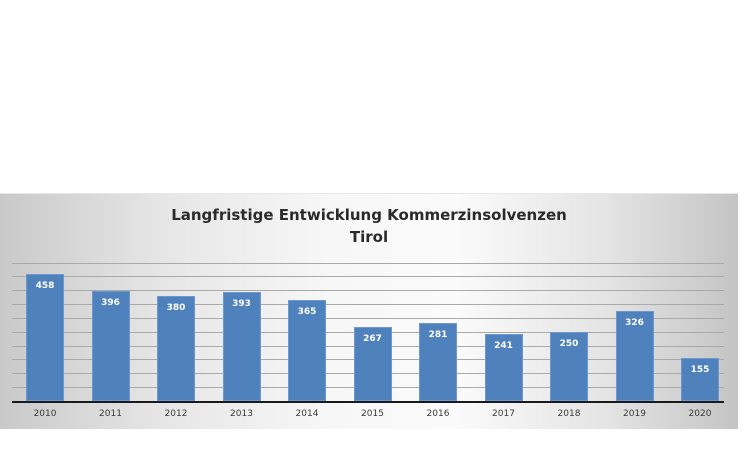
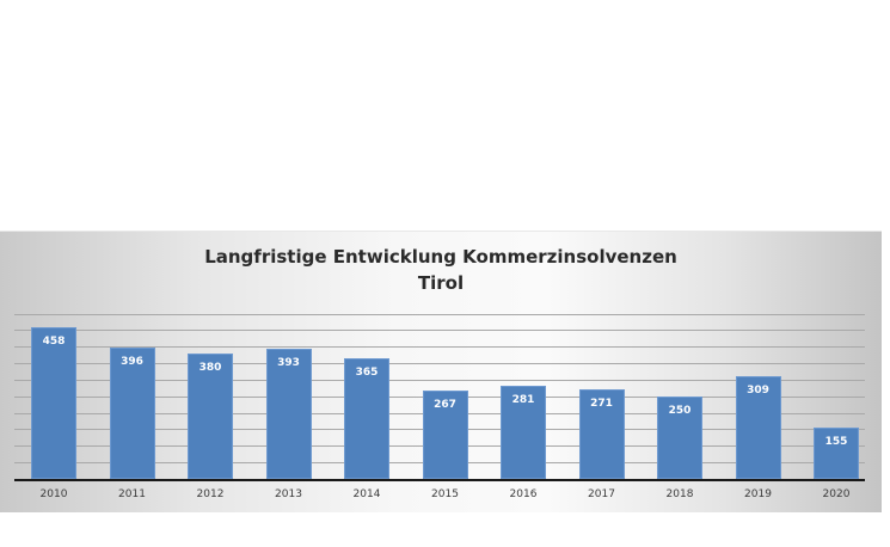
2017: 241 -> 271
2019: 326 -> 309
